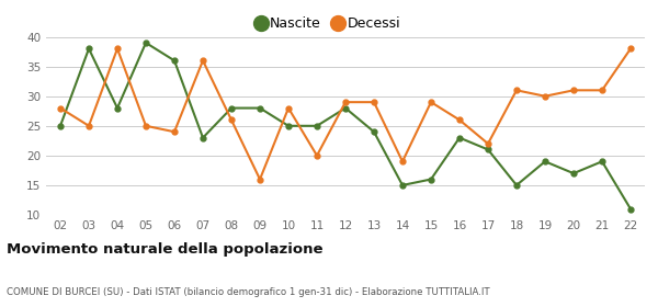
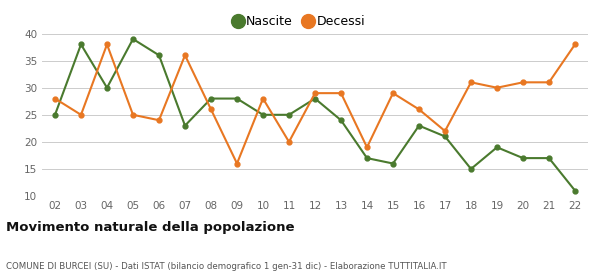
Nascite/04: 28 -> 30
Nascite/14: 15 -> 17
Nascite/21: 19 -> 17
